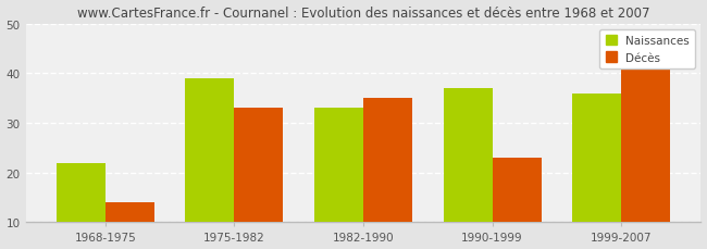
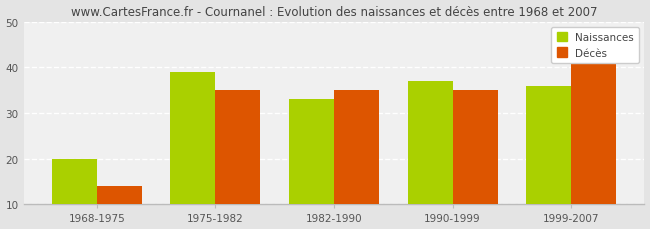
Naissances/1968-1975: 22 -> 20
Décès/1975-1982: 33 -> 35
Décès/1990-1999: 23 -> 35
